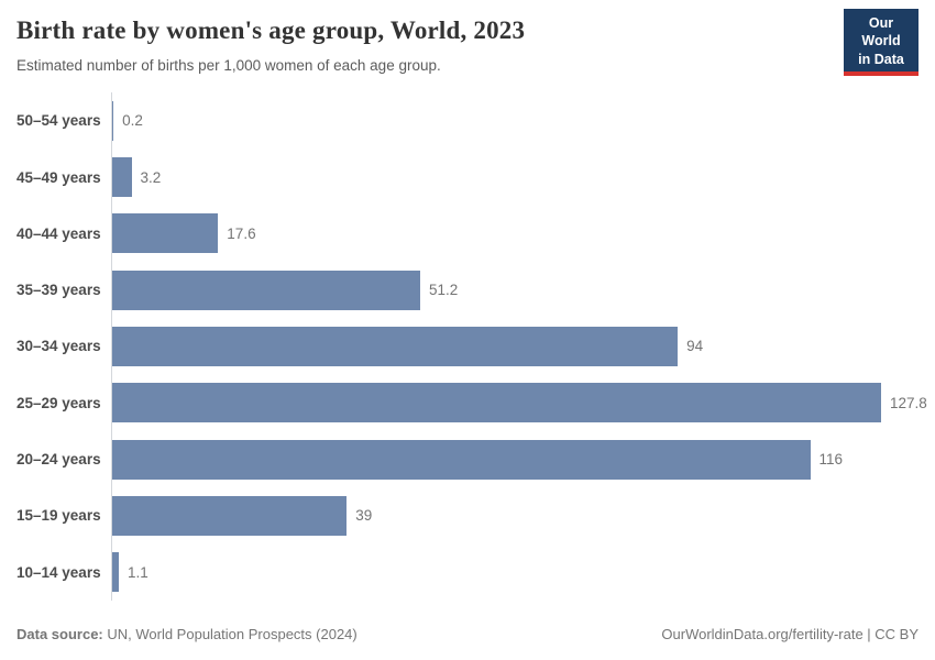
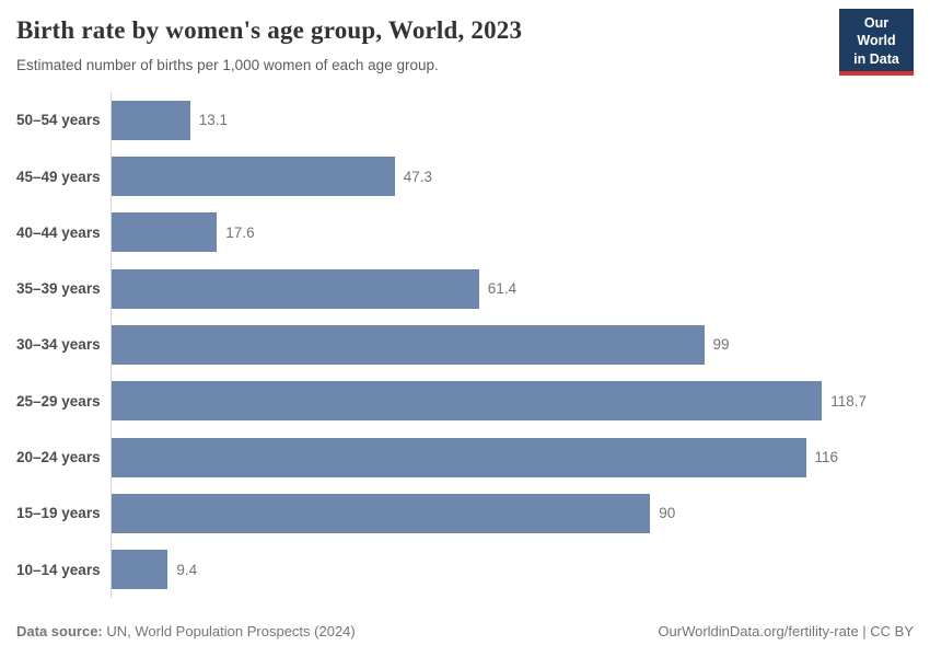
50–54 years: 0.2 -> 13.1
45–49 years: 3.2 -> 47.3
35–39 years: 51.2 -> 61.4
30–34 years: 94 -> 99
25–29 years: 127.8 -> 118.7
15–19 years: 39 -> 90
10–14 years: 1.1 -> 9.4
